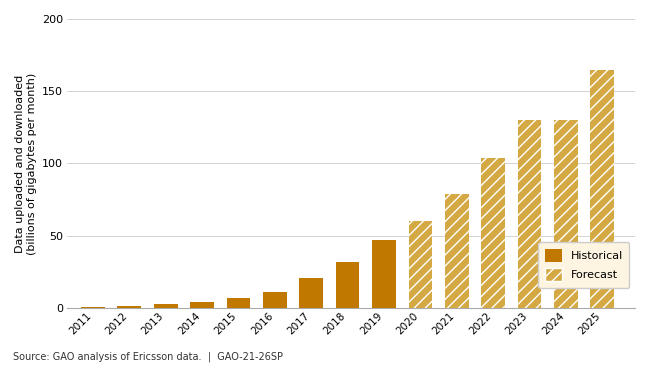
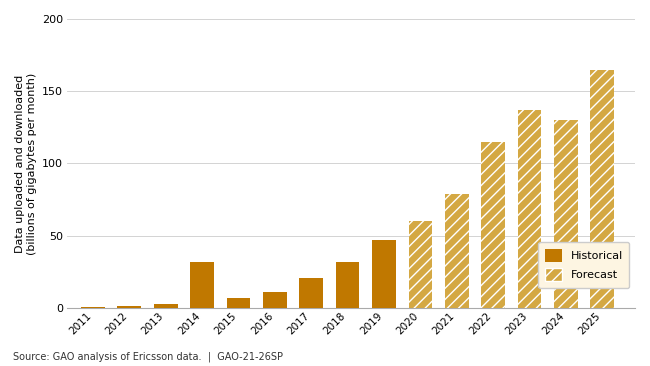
2014: 4 -> 32
2022: 104 -> 115
2023: 130 -> 137
